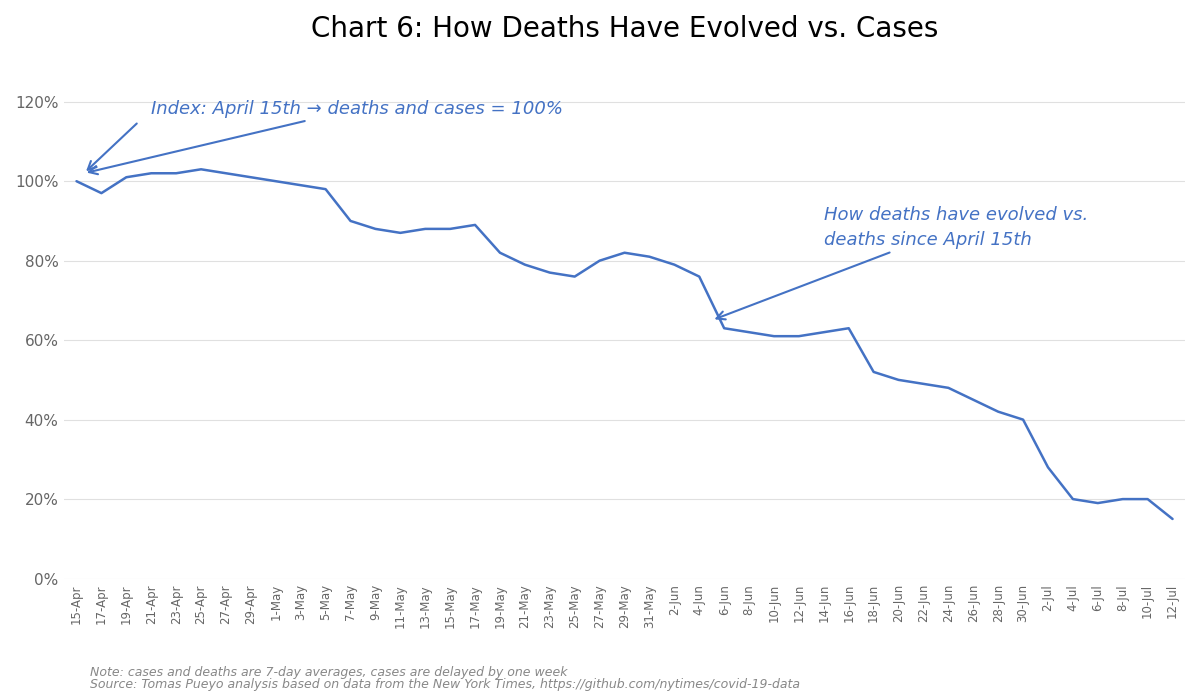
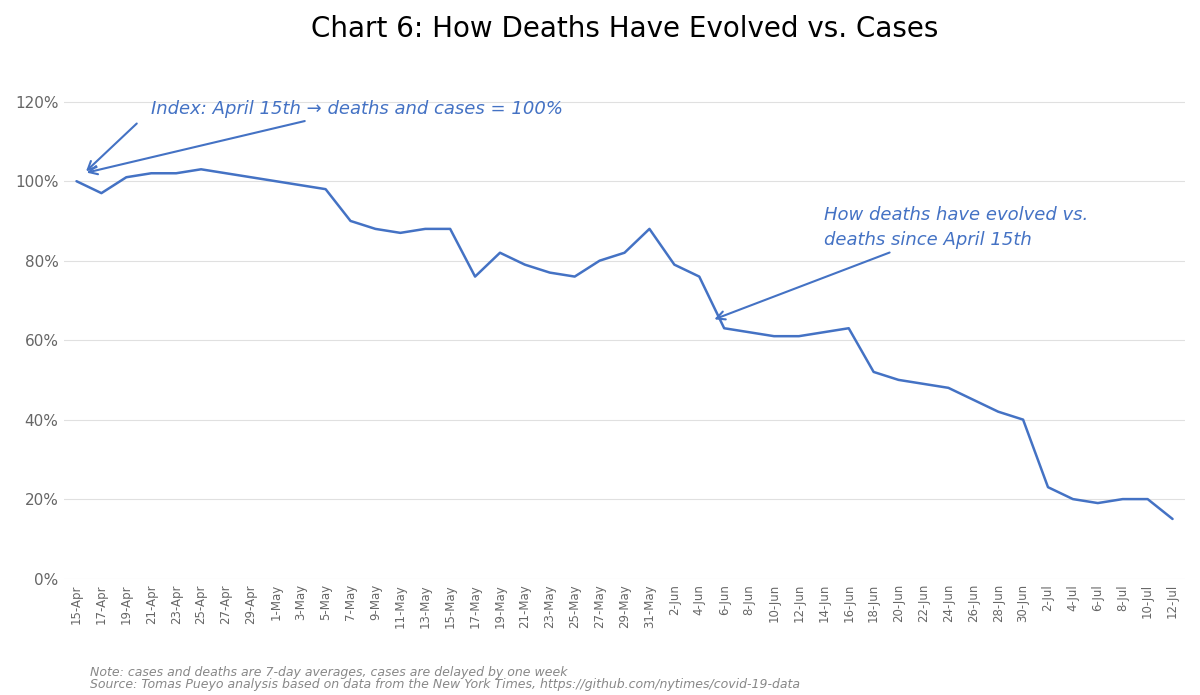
17-May: 89% -> 76%
31-May: 81% -> 88%
2-Jul: 28% -> 23%
